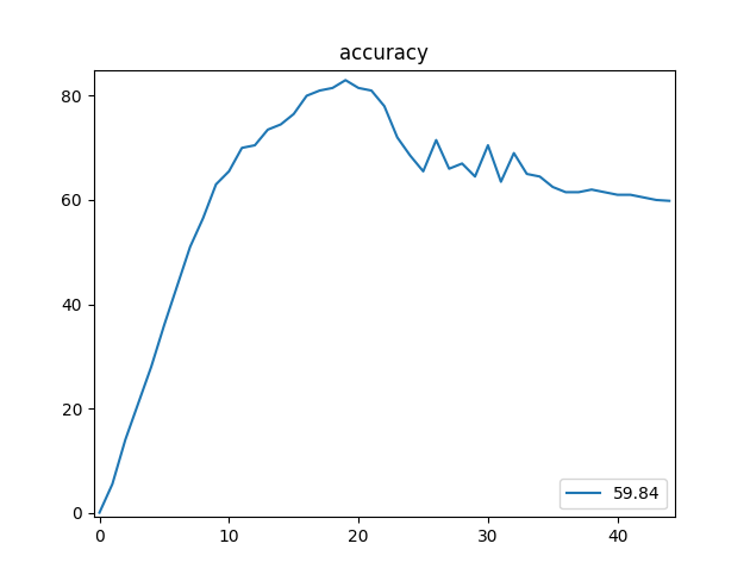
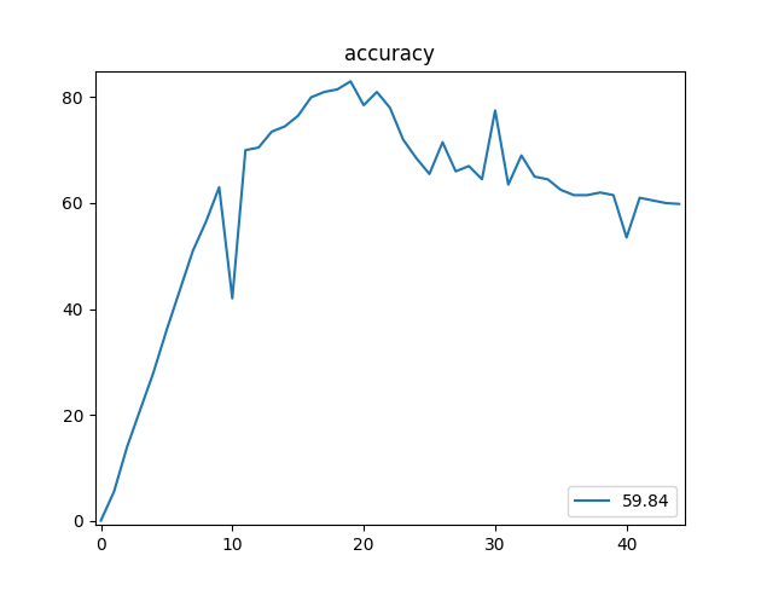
10: 65.5 -> 42.0
20: 81.5 -> 78.5
30: 70.5 -> 77.5
40: 61.0 -> 53.5
